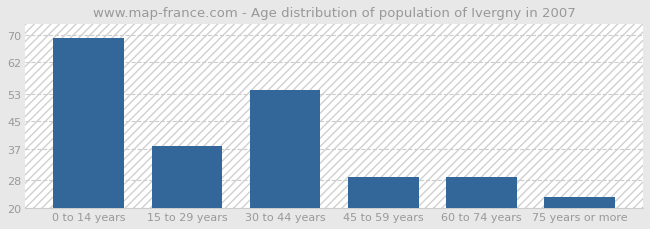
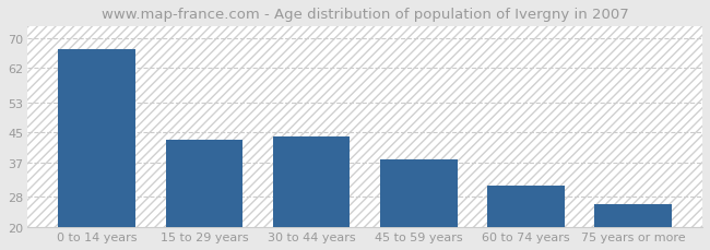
0 to 14 years: 69 -> 67
15 to 29 years: 38 -> 43
30 to 44 years: 54 -> 44
45 to 59 years: 29 -> 38
60 to 74 years: 29 -> 31
75 years or more: 23 -> 26
